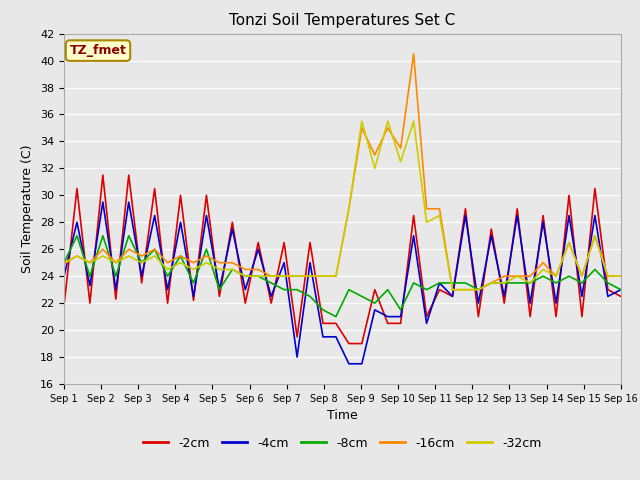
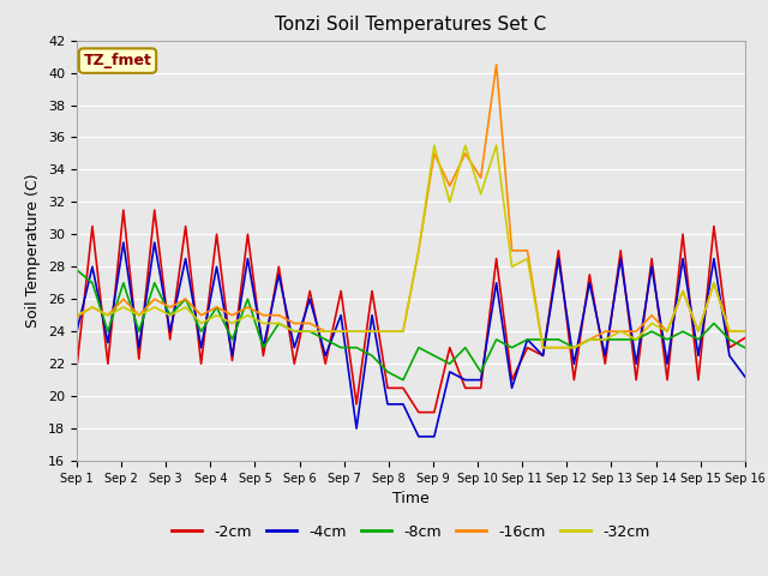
-8cm/Sep 1: 25.0 -> 27.8
-2cm/Sep 16: 22.5 -> 23.6
-4cm/Sep 16: 23.0 -> 21.2
